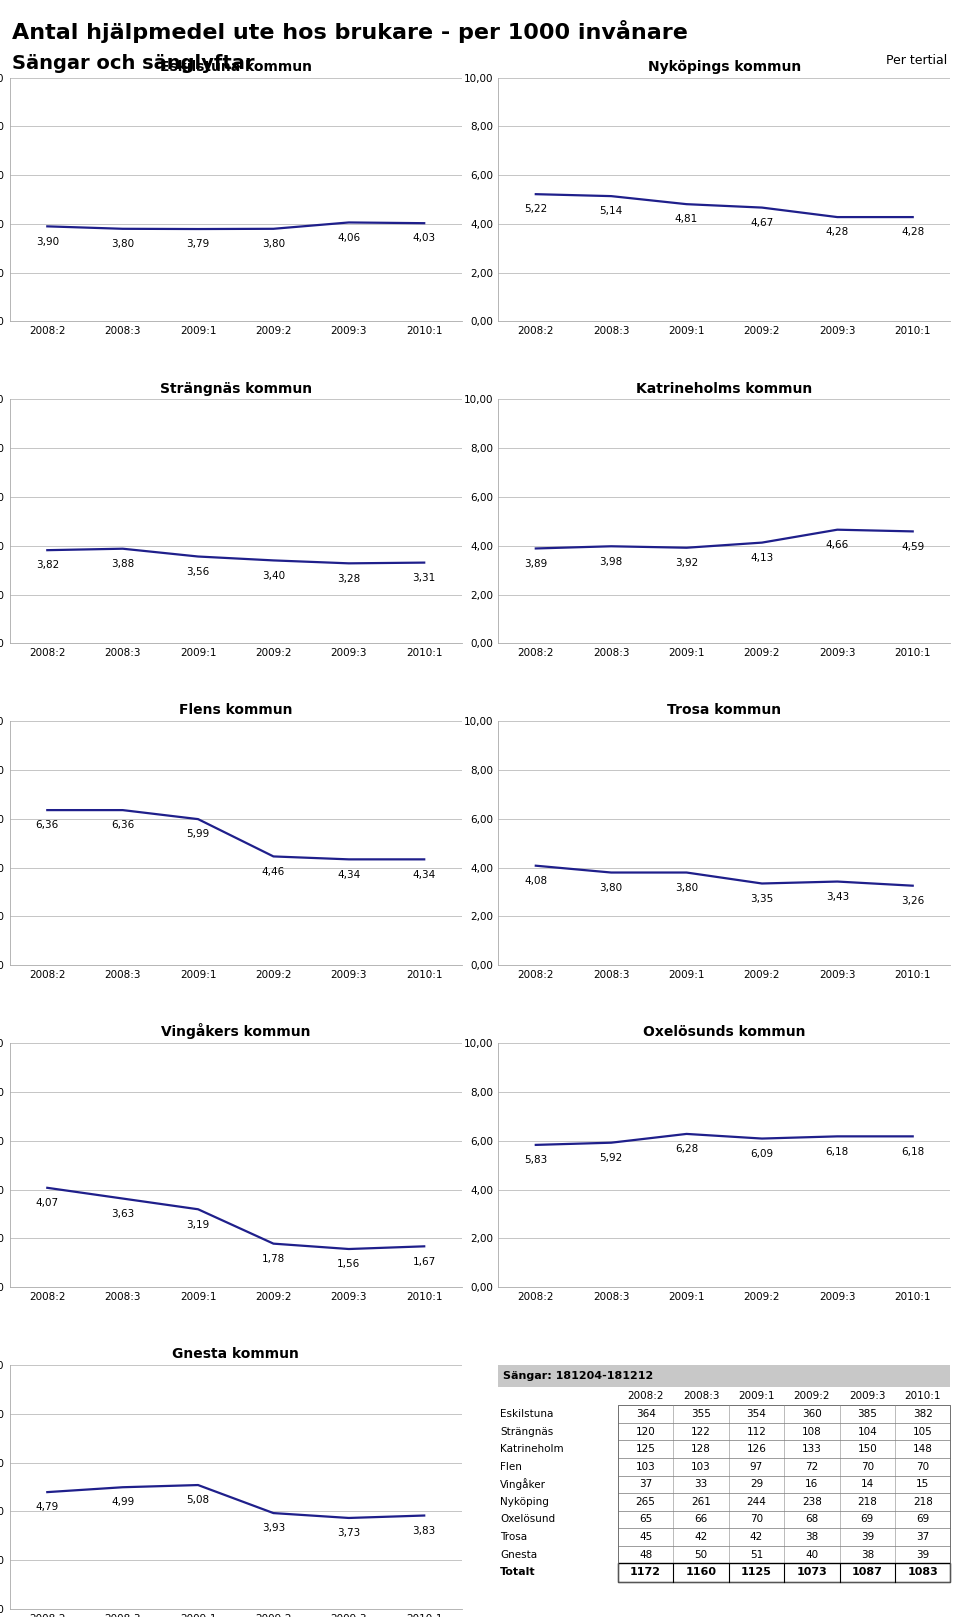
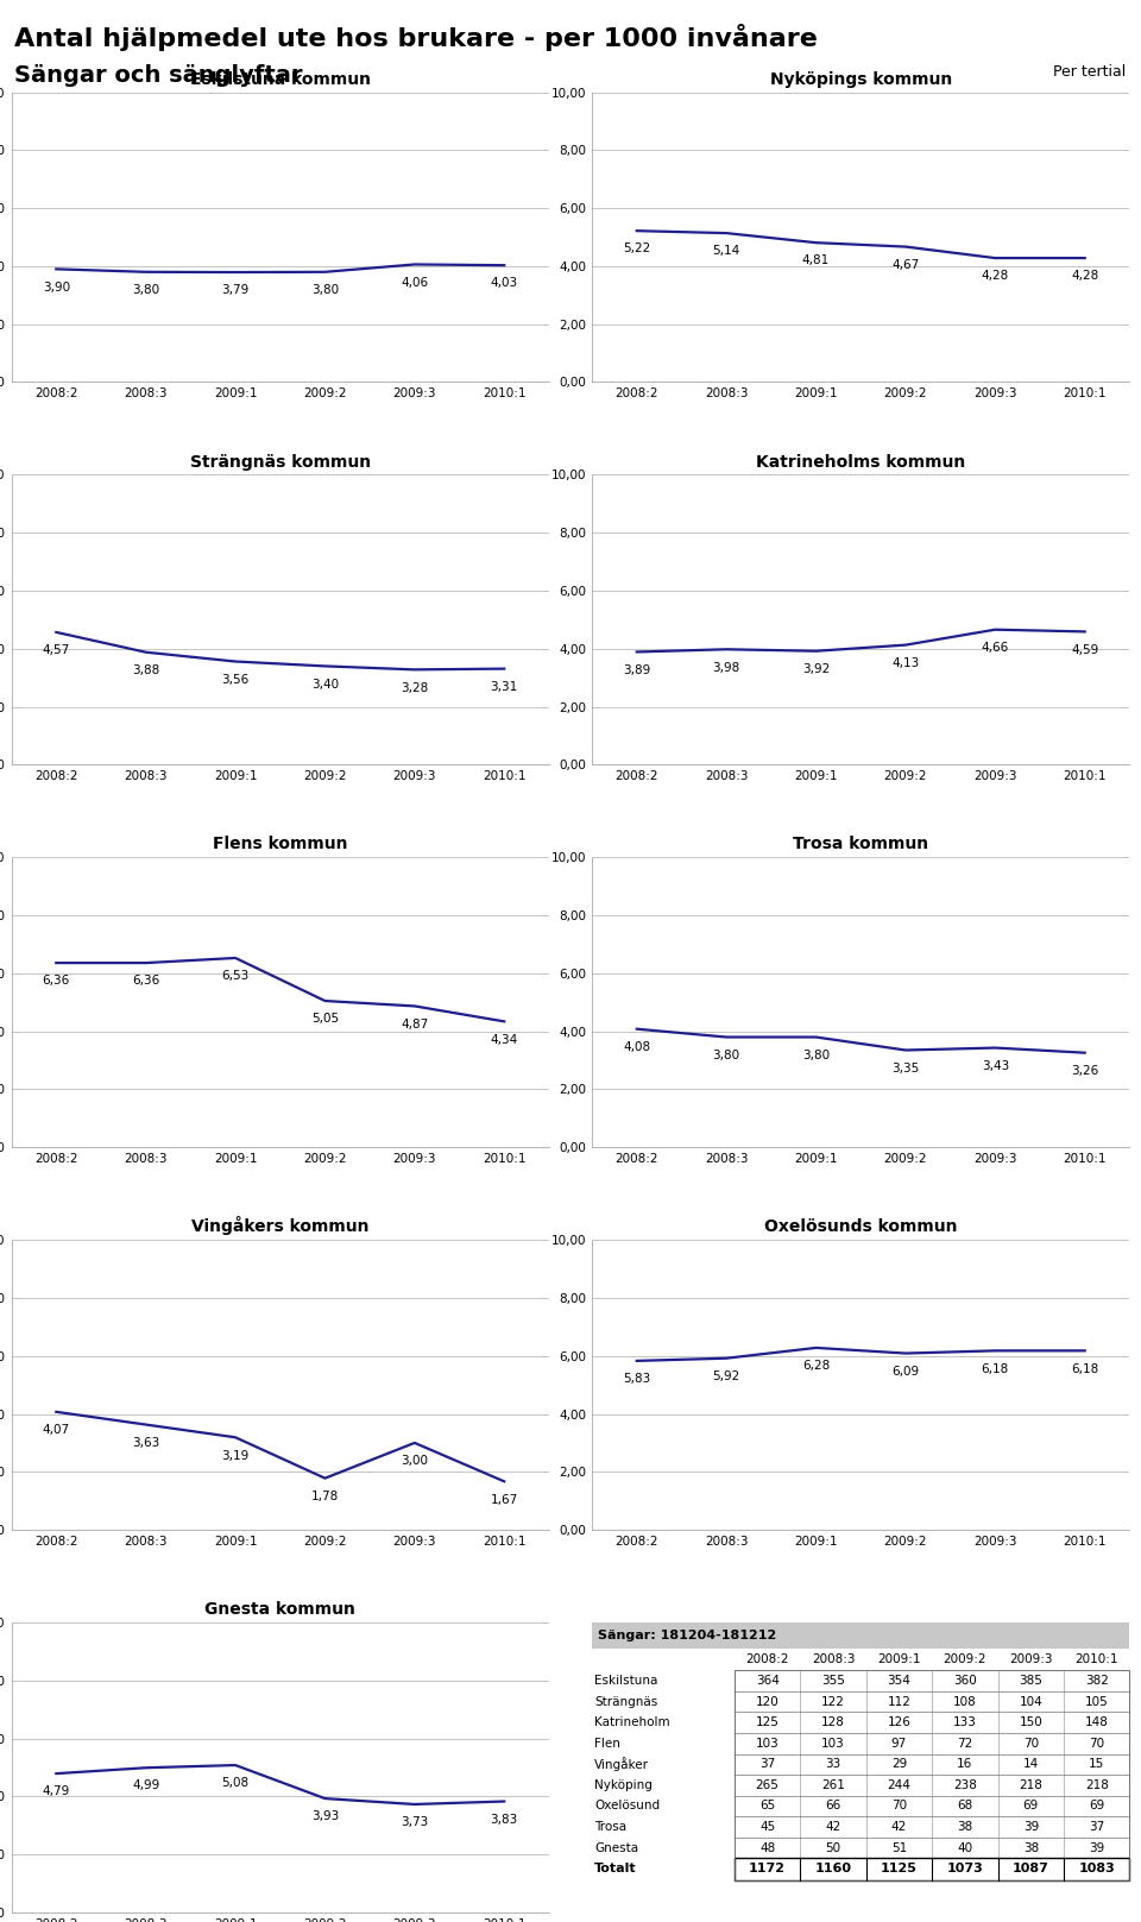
Strängnäs kommun/2008:2: 3,82 -> 4,57
Flens kommun/2009:1: 5,99 -> 6,53
Flens kommun/2009:2: 4,46 -> 5,05
Flens kommun/2009:3: 4,34 -> 4,87
Vingåkers kommun/2009:3: 1,56 -> 3,00
